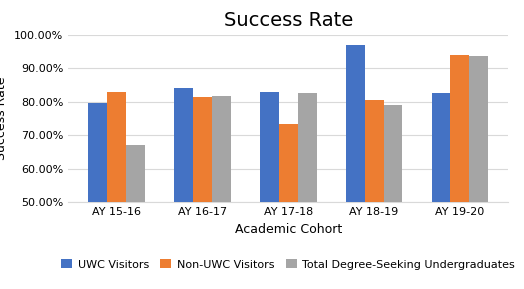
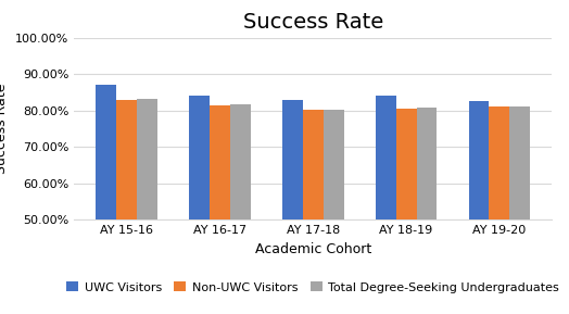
UWC Visitors/AY 15-16: 79.5% -> 87.0%
Total Degree-Seeking Undergraduates/AY 15-16: 67.0% -> 83.3%
Non-UWC Visitors/AY 17-18: 73.5% -> 80.1%
Total Degree-Seeking Undergraduates/AY 17-18: 82.5% -> 80.2%
UWC Visitors/AY 18-19: 97.0% -> 84.0%
Total Degree-Seeking Undergraduates/AY 18-19: 79.0% -> 80.8%
Non-UWC Visitors/AY 19-20: 94.0% -> 81.0%
Total Degree-Seeking Undergraduates/AY 19-20: 93.5% -> 81.0%
